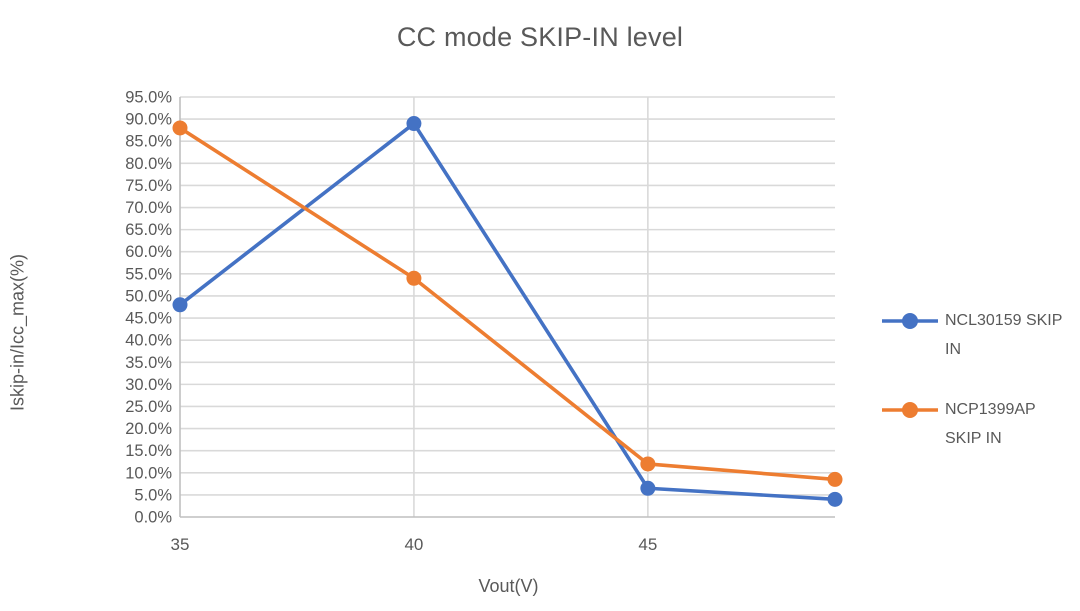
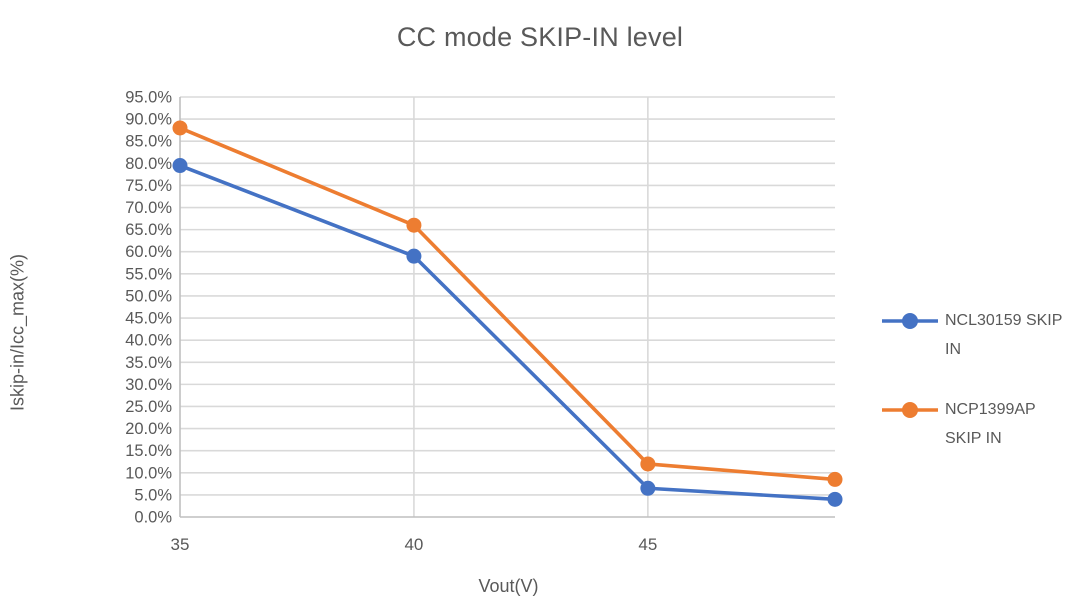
NCL30159 SKIP IN/35: 48% -> 80%
NCL30159 SKIP IN/40: 89% -> 59%
NCP1399AP SKIP IN/40: 54% -> 66%
